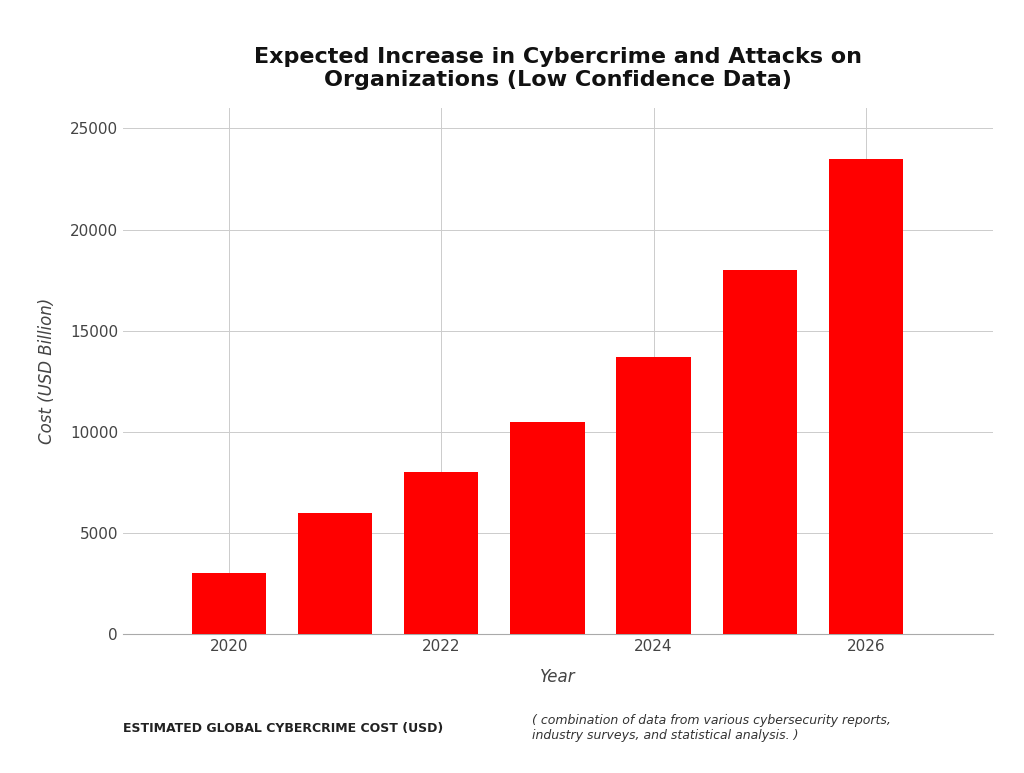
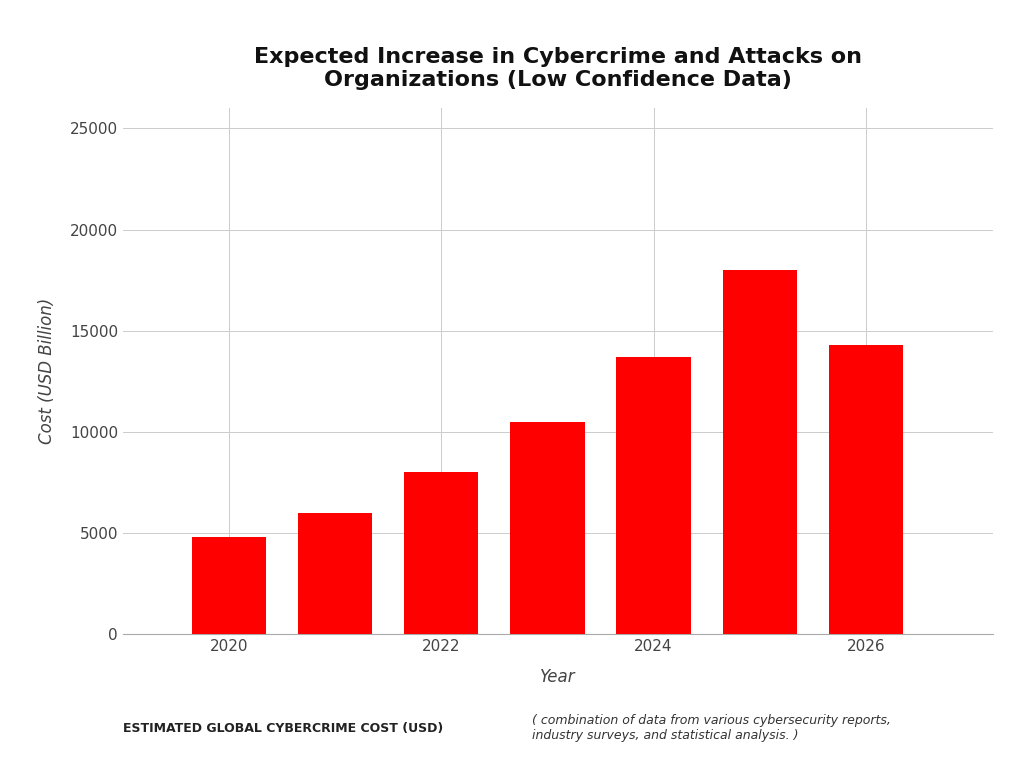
2020: 3000 -> 4800
2026: 23500 -> 14300
